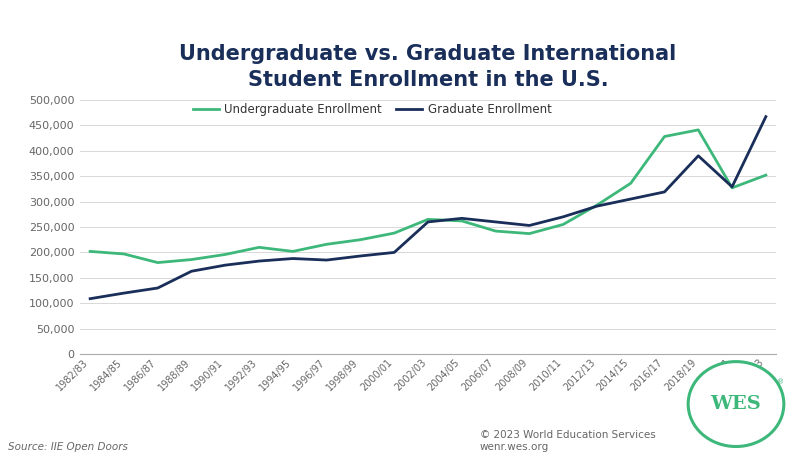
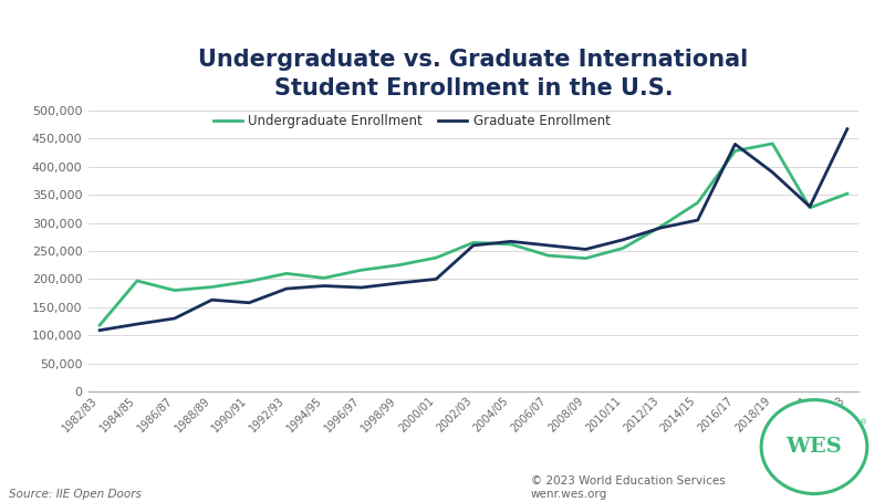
Undergraduate Enrollment/1982/83: 202,000 -> 118,000
Graduate Enrollment/1990/91: 175,000 -> 158,000
Graduate Enrollment/2016/17: 319,000 -> 440,000
